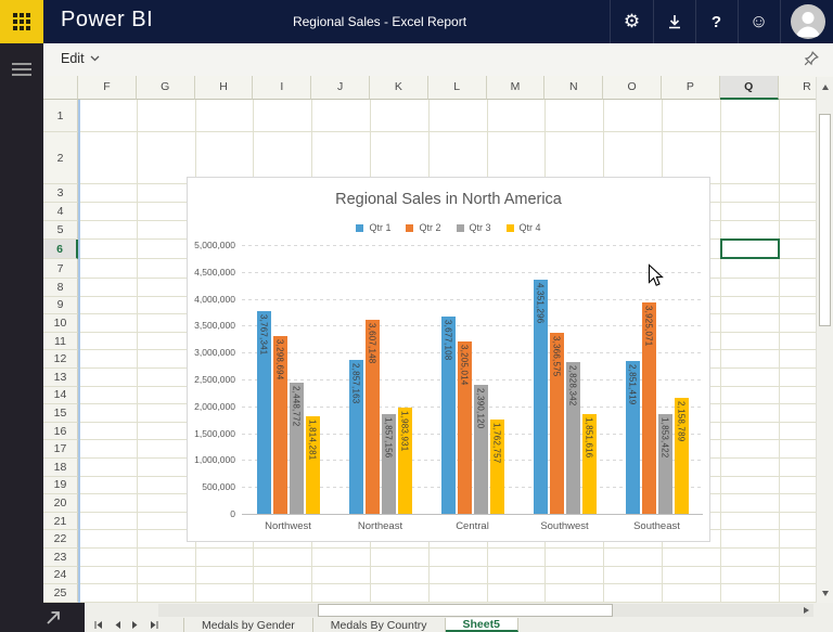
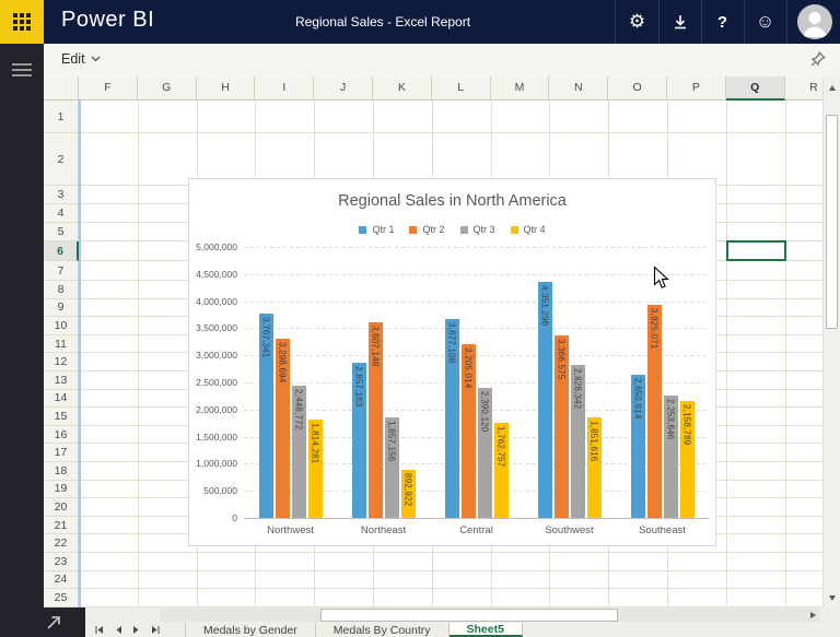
Qtr 4/Northeast: 1,983,931 -> 892,922
Qtr 1/Southeast: 2,851,419 -> 2,650,914
Qtr 3/Southeast: 1,853,422 -> 2,253,646
